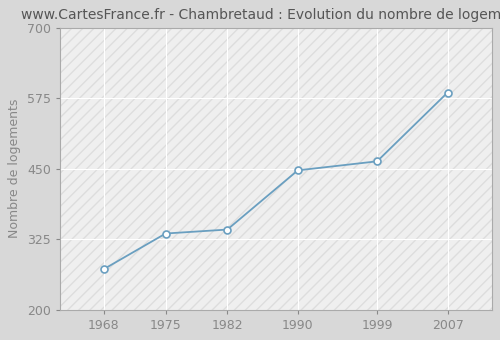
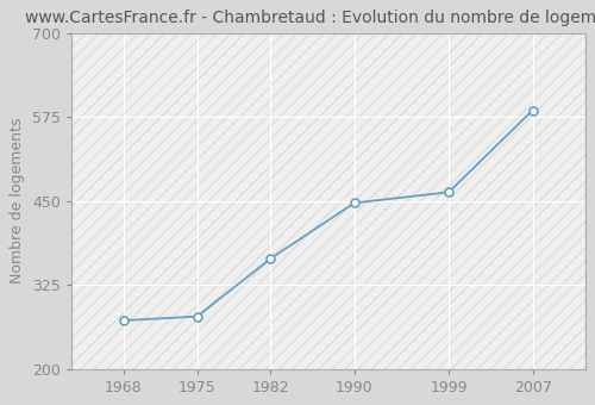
1975: 335 -> 278
1982: 342 -> 364
